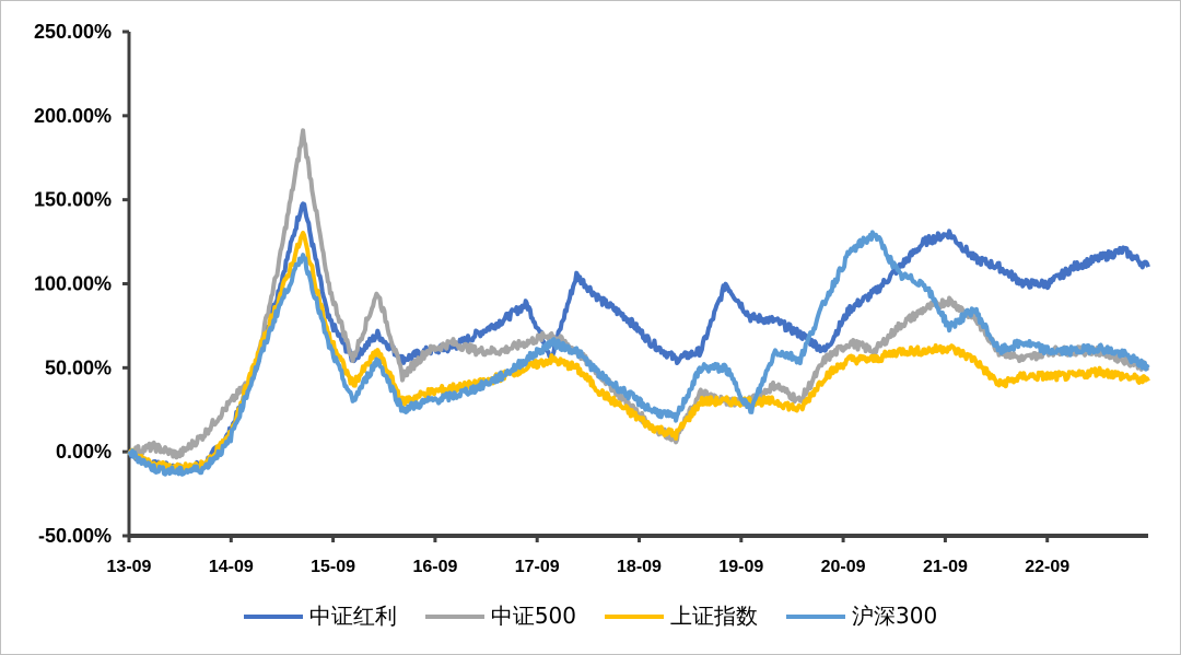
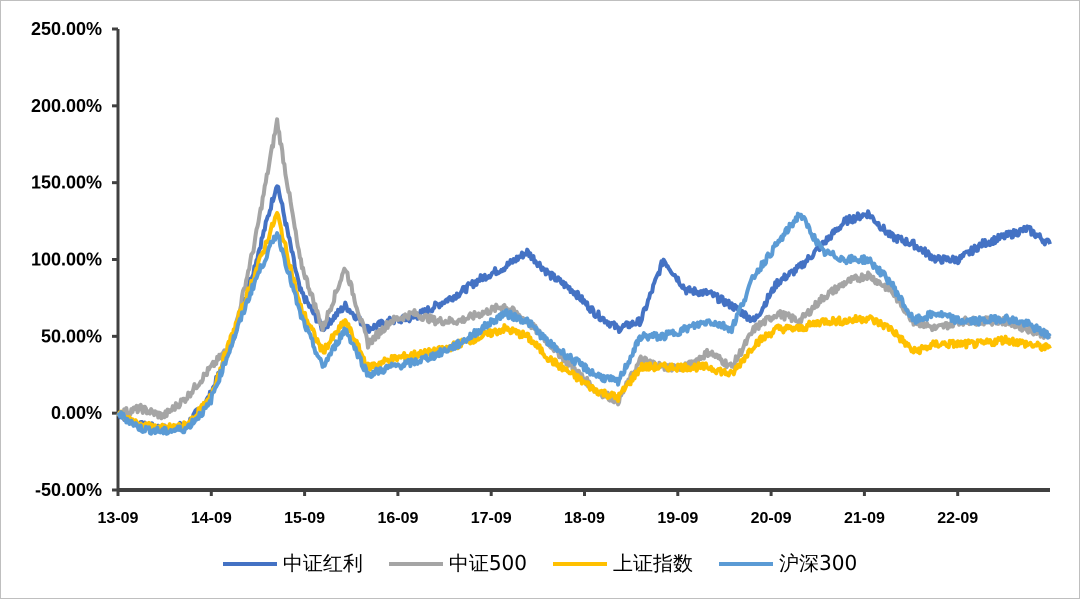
中证红利/17-09: 56% -> 95%
沪深300/19-09: 24% -> 55%
沪深300/20-09: 119% -> 110%
沪深300/21-09: 74% -> 100%
